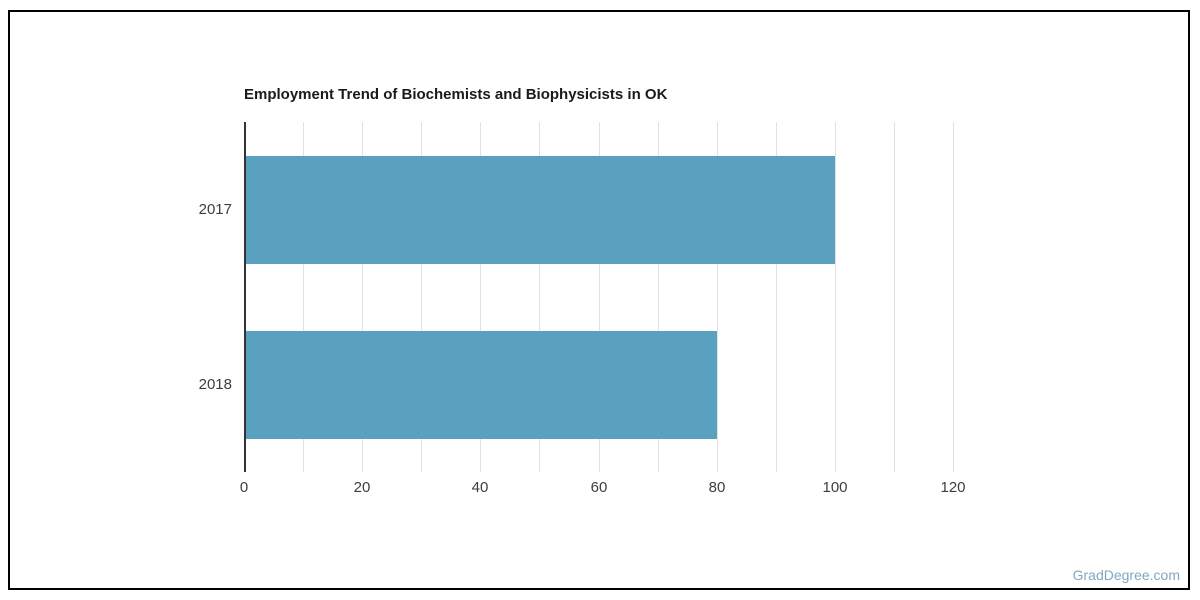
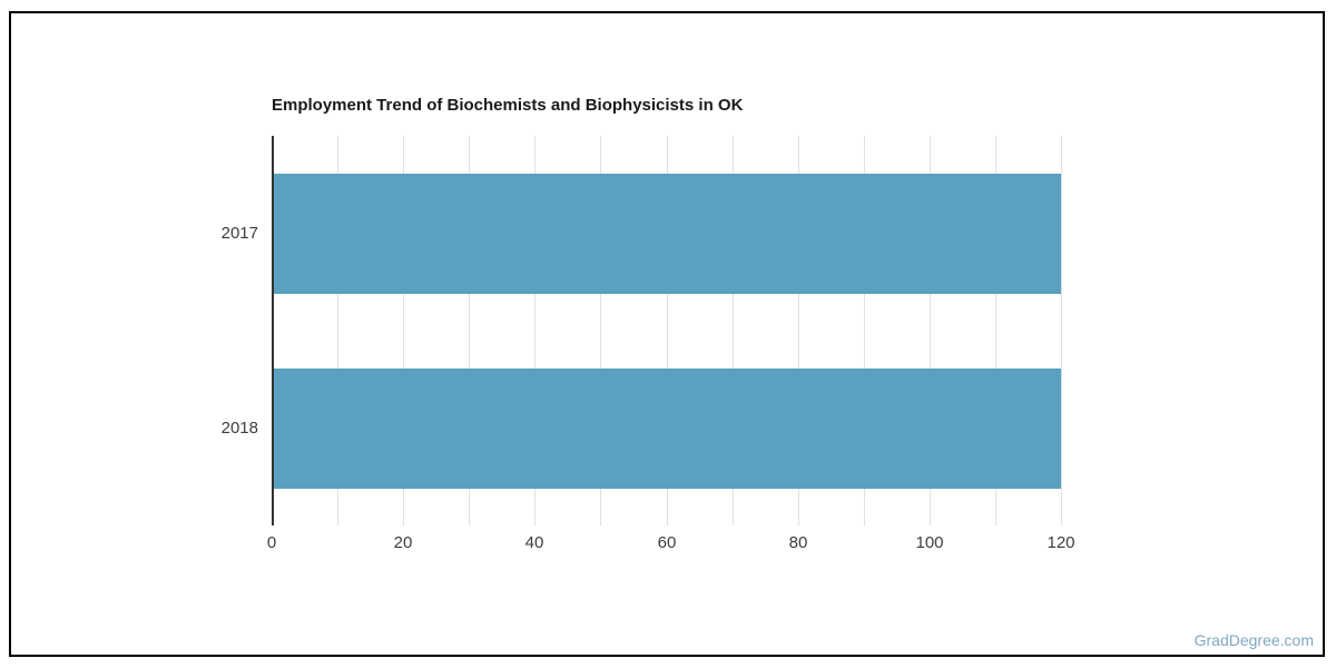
2017: 100 -> 120
2018: 80 -> 120
